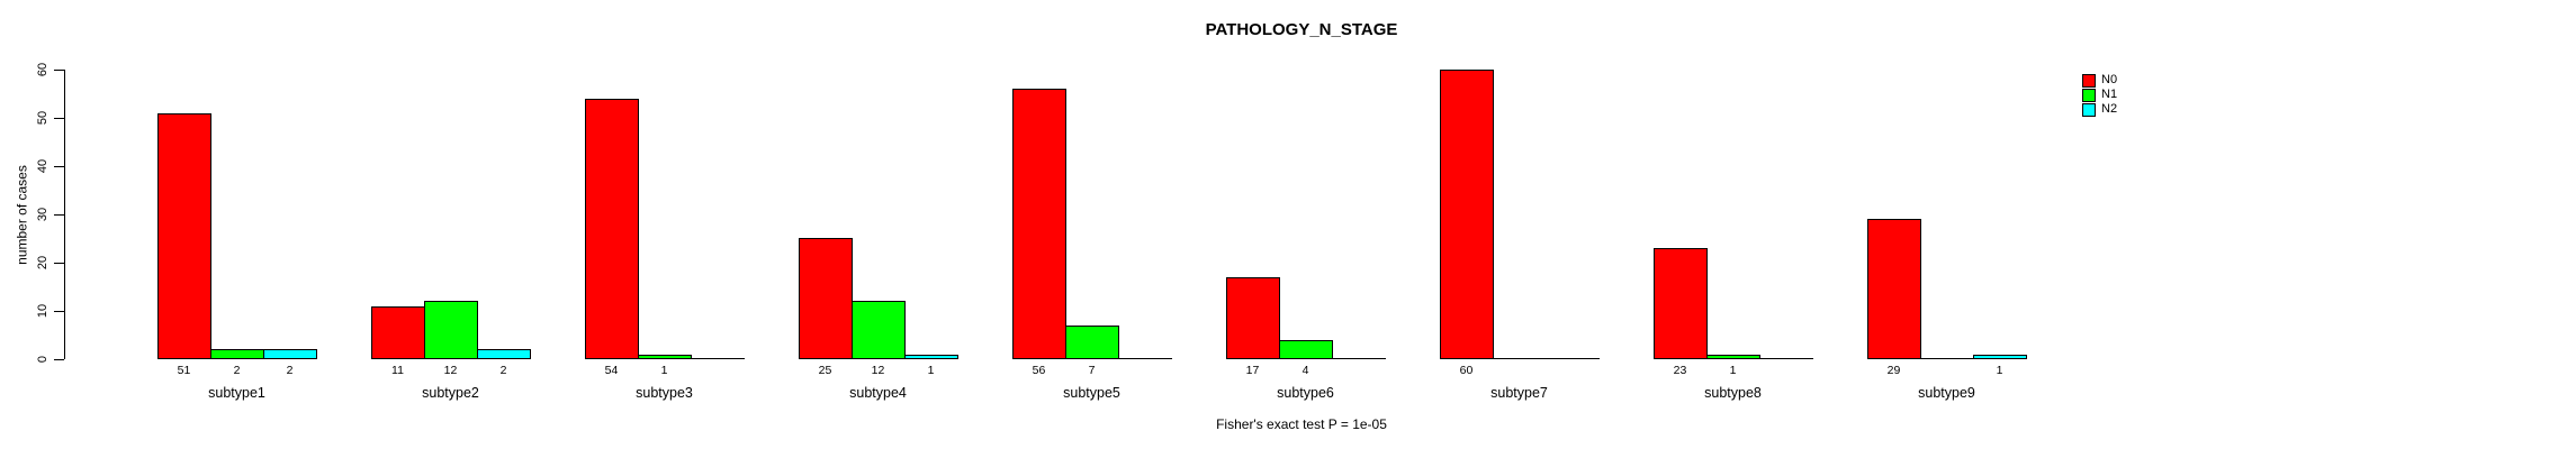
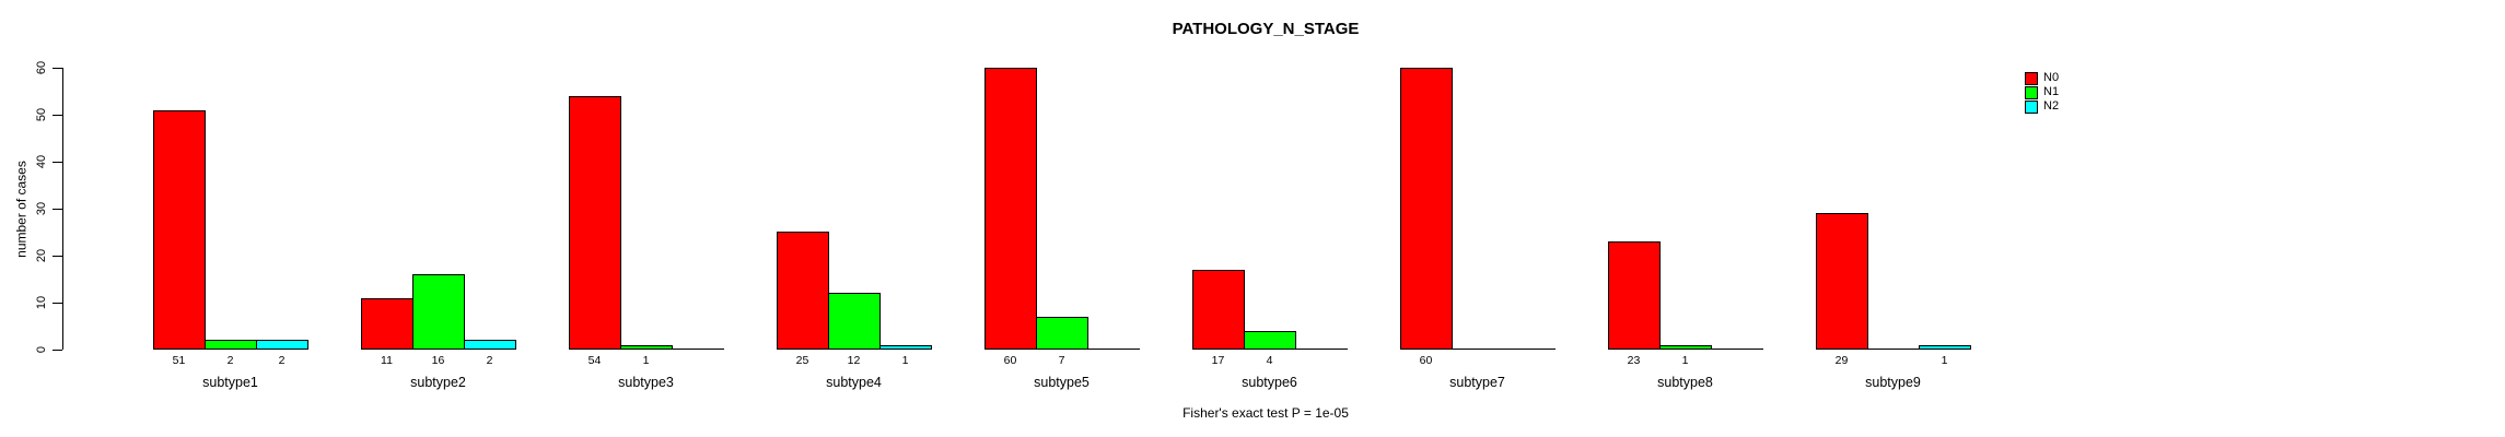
N1/subtype2: 12 -> 16
N0/subtype5: 56 -> 60
